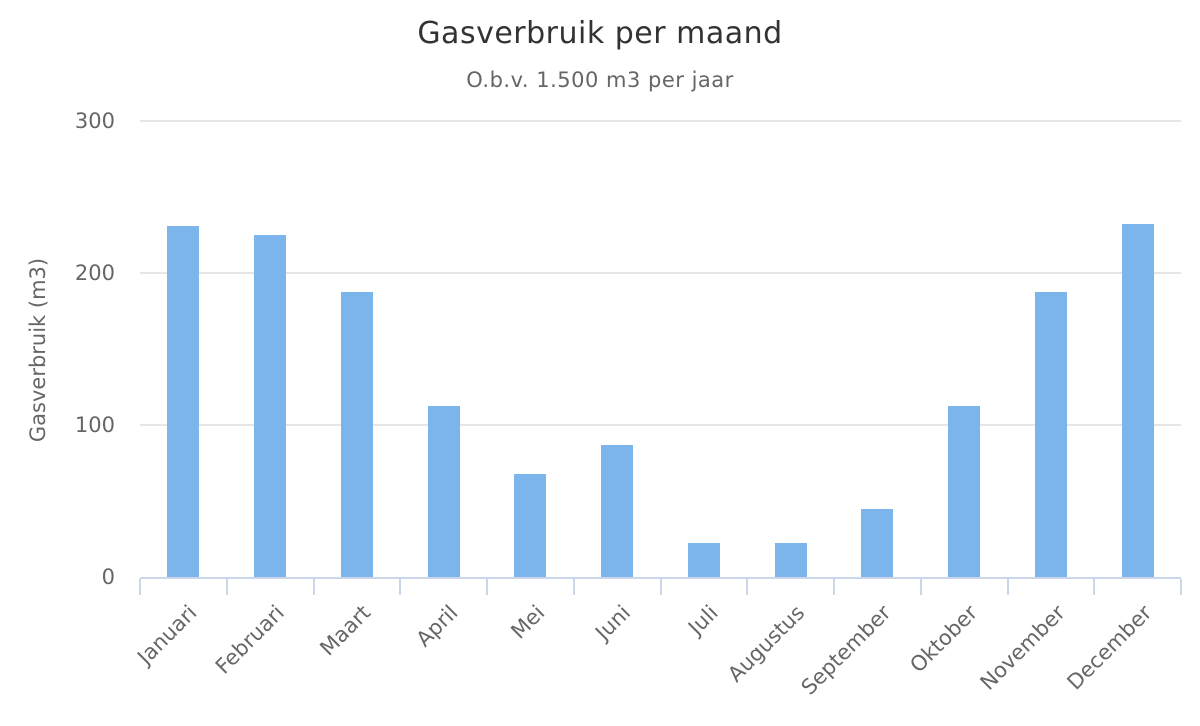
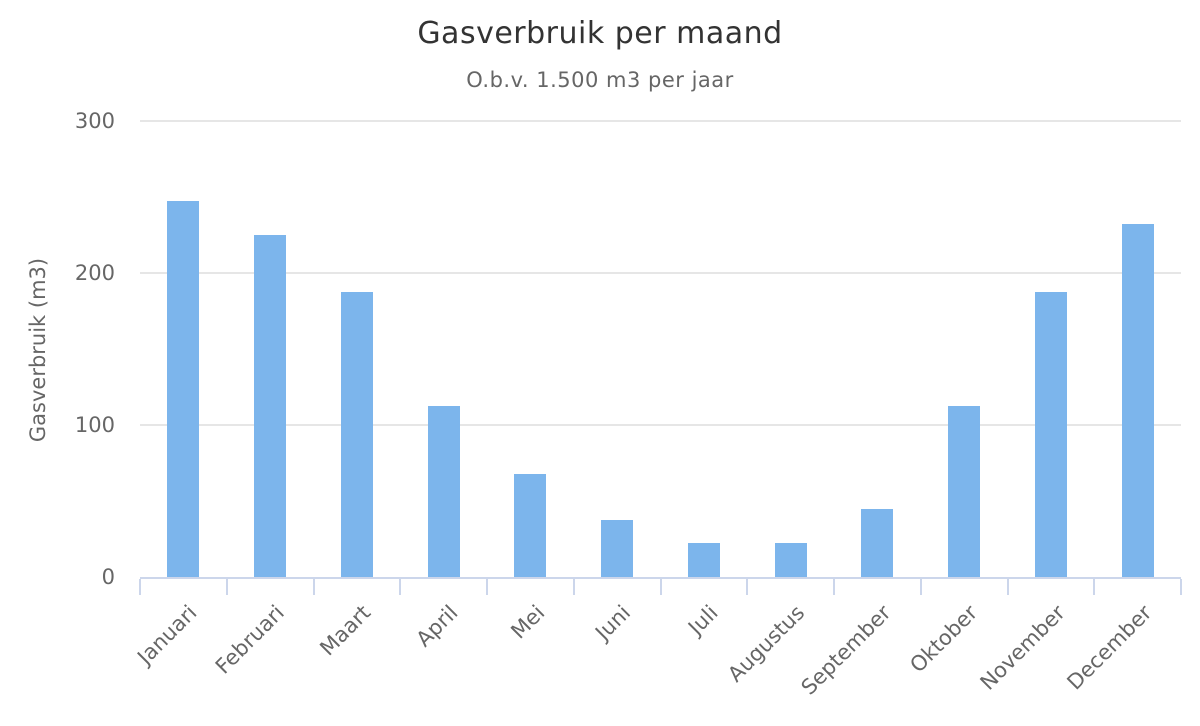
Januari: 231 -> 248
Juni: 87 -> 38
